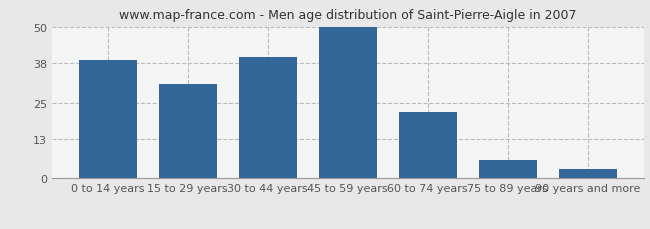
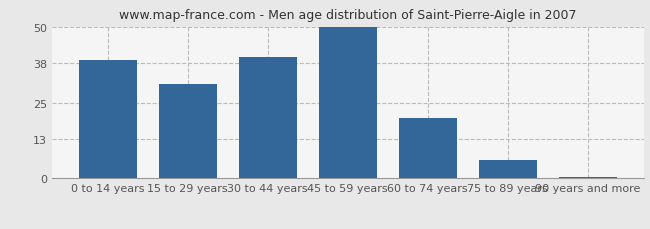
60 to 74 years: 22.0 -> 20.0
90 years and more: 3.0 -> 0.3
